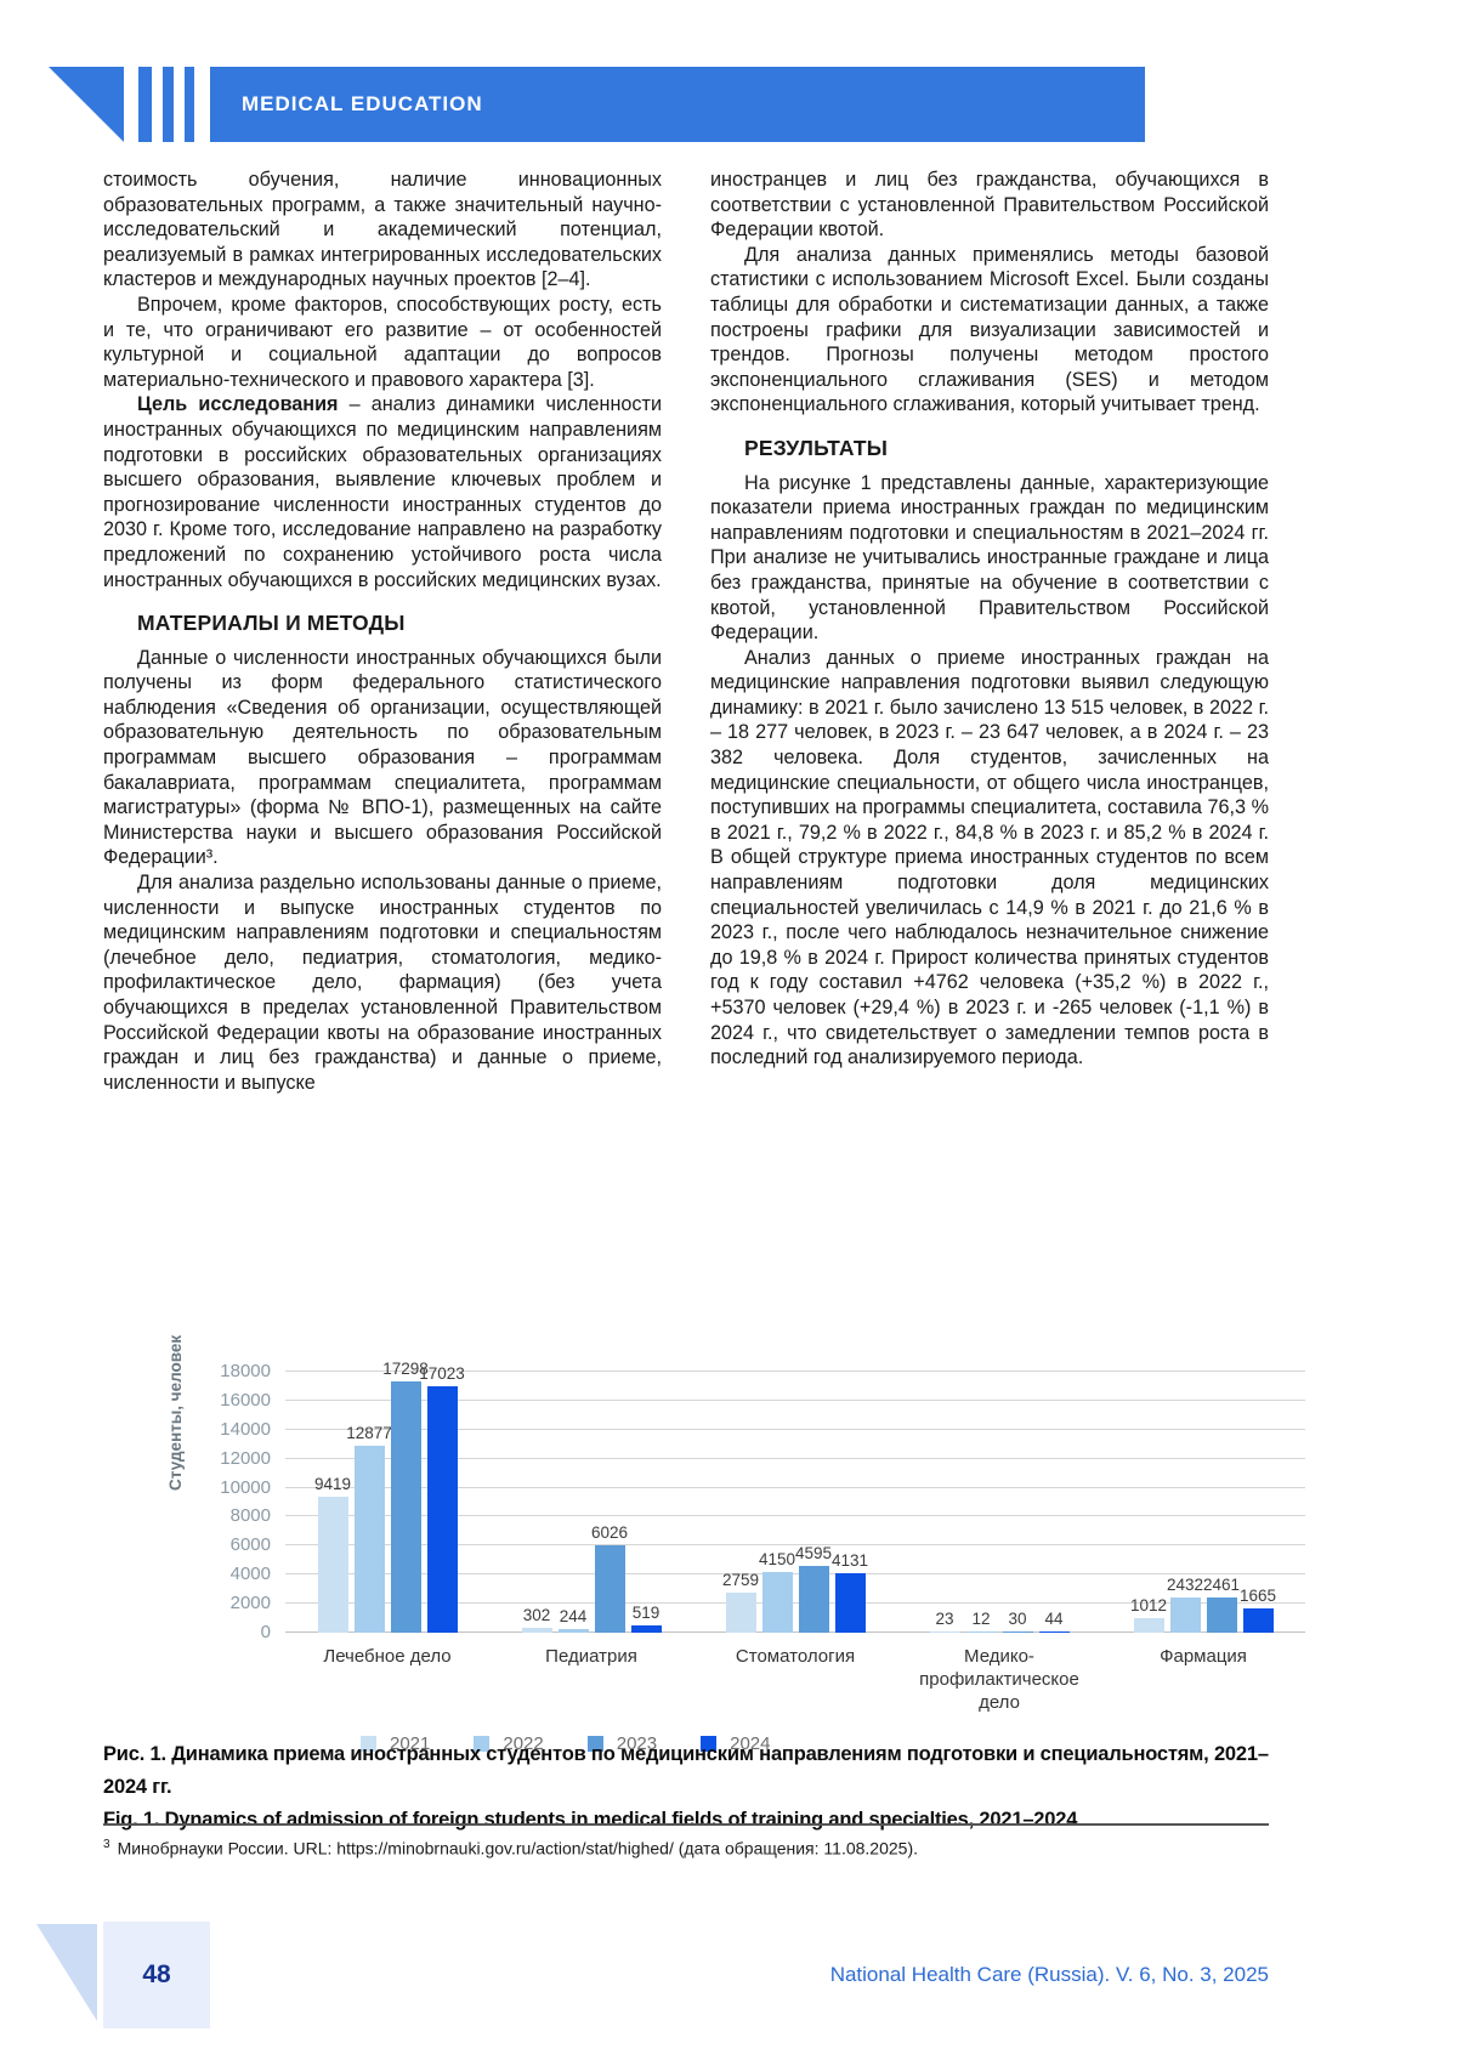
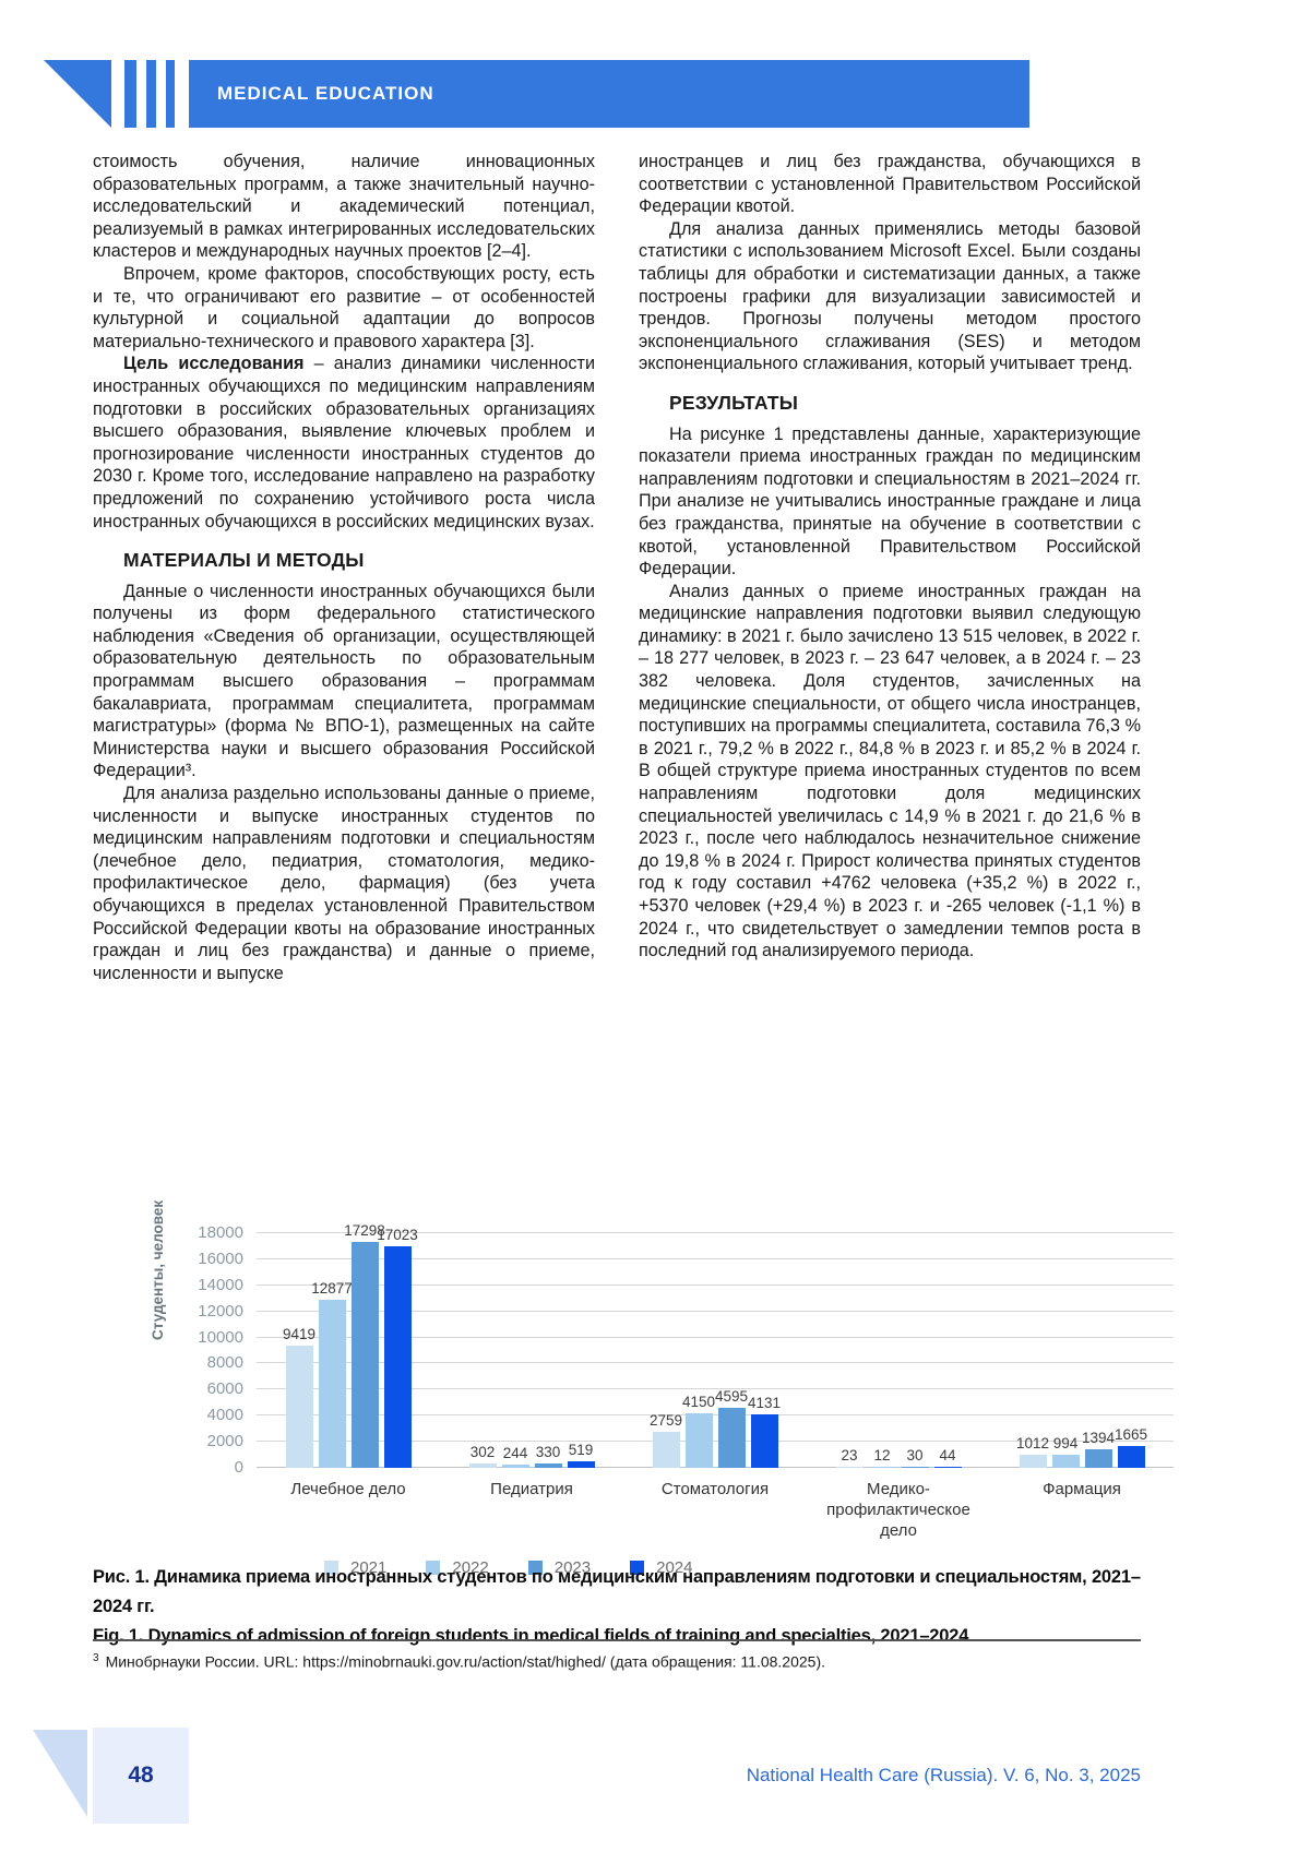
2023/Педиатрия: 6026 -> 330
2022/Фармация: 2432 -> 994
2023/Фармация: 2461 -> 1394
